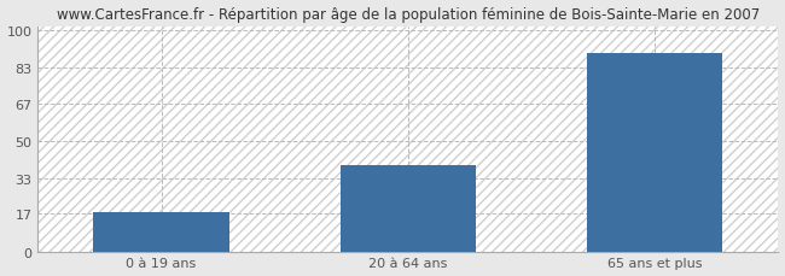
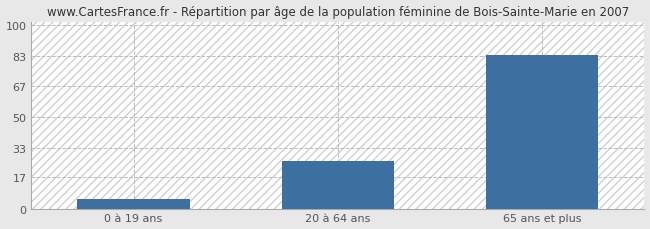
0 à 19 ans: 18 -> 5
20 à 64 ans: 39 -> 26
65 ans et plus: 90 -> 84
